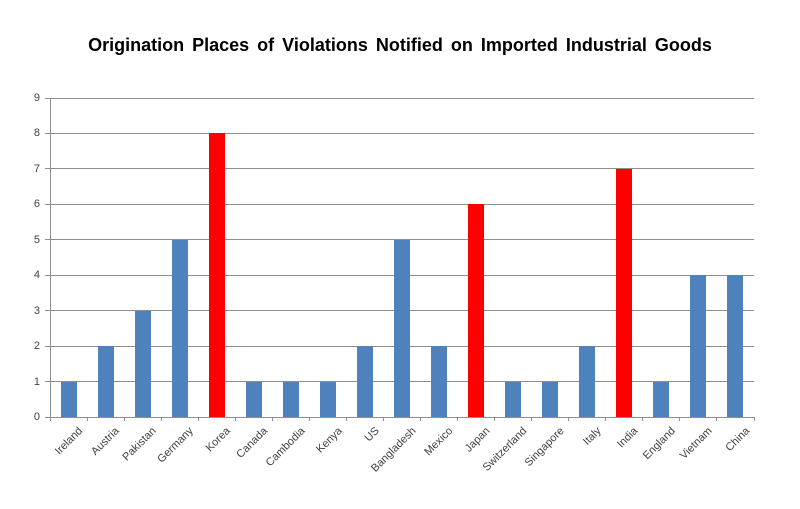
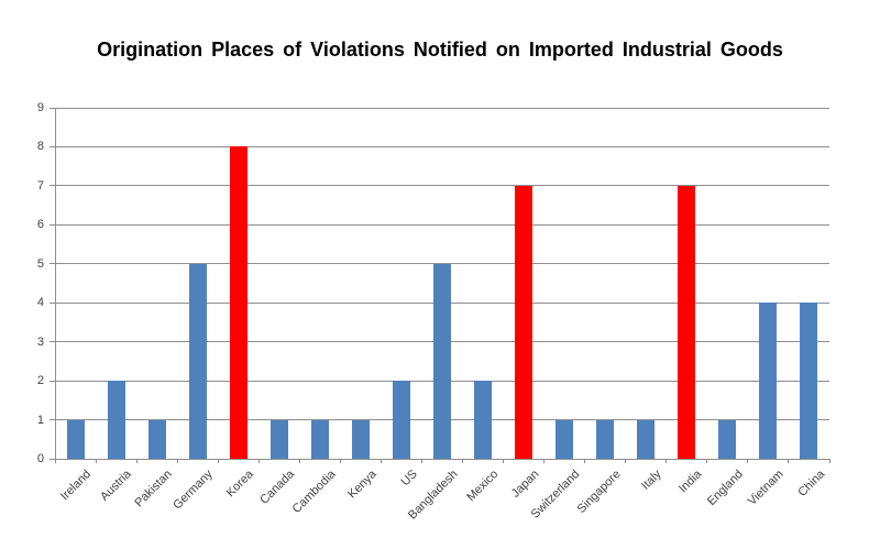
Pakistan: 3 -> 1
Japan: 6 -> 7
Italy: 2 -> 1
